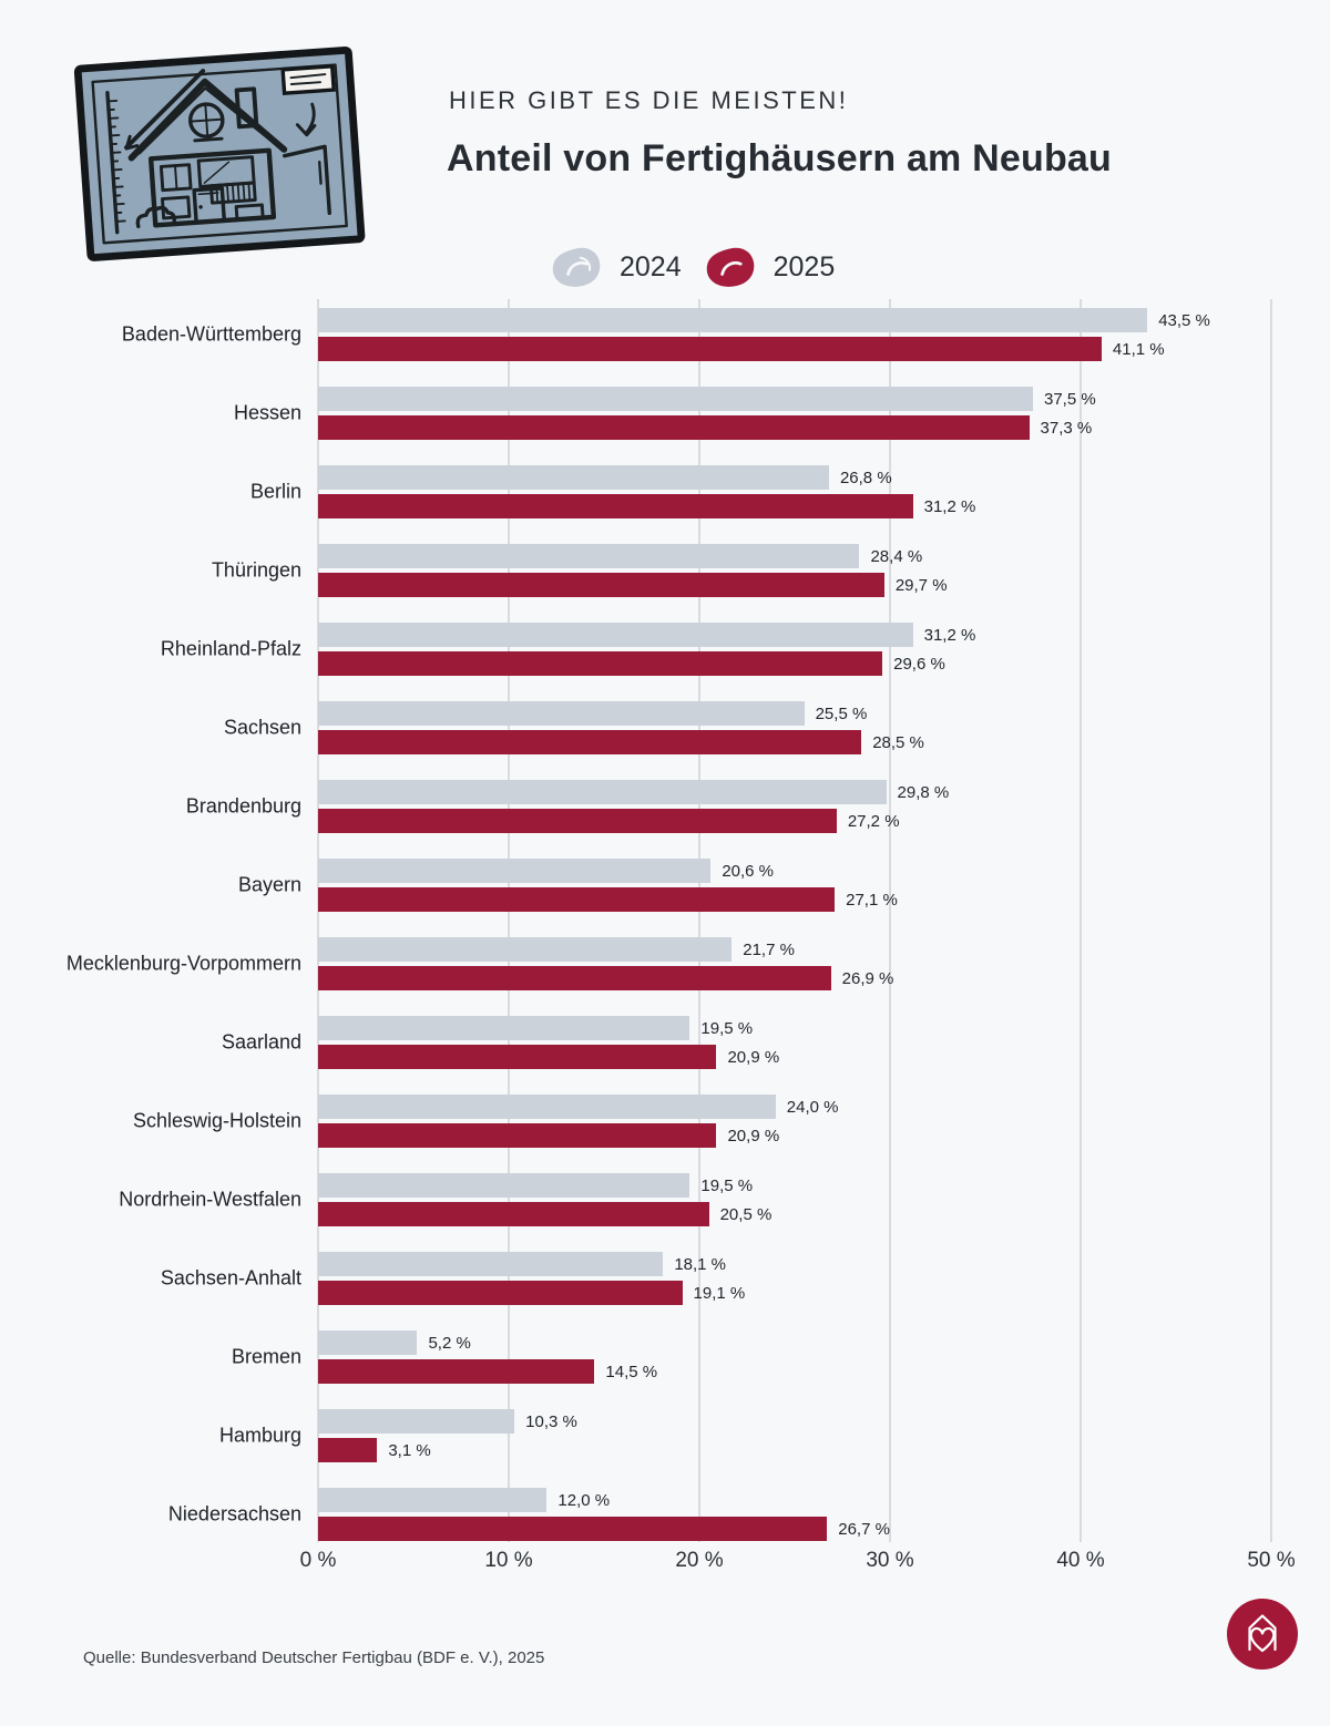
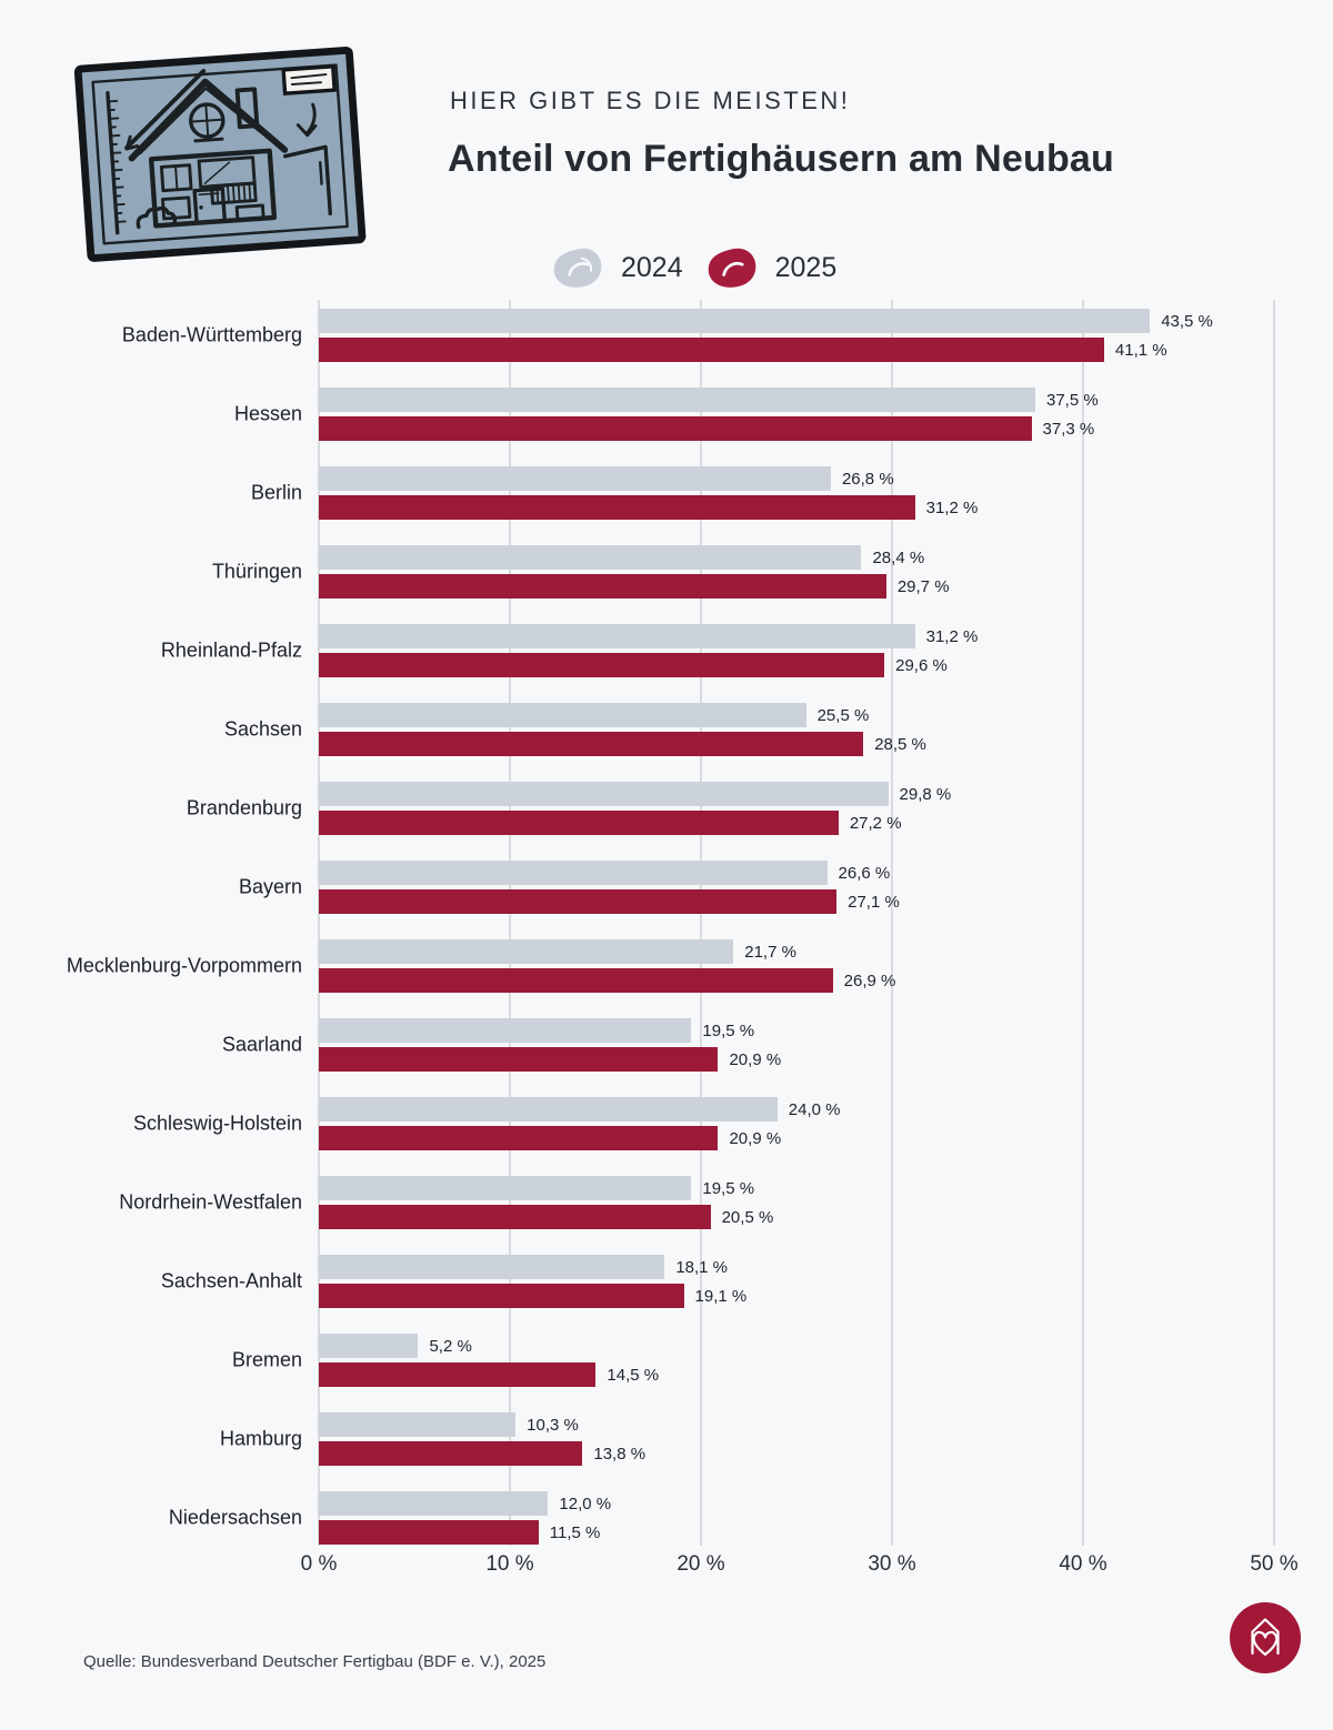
2024/Bayern: 20,6 -> 26,6
2025/Hamburg: 3,1 -> 13,8
2025/Niedersachsen: 26,7 -> 11,5
